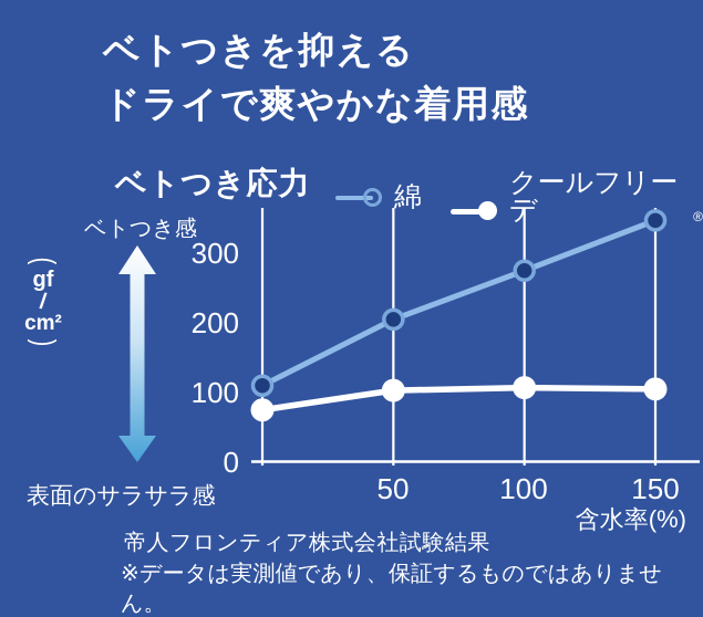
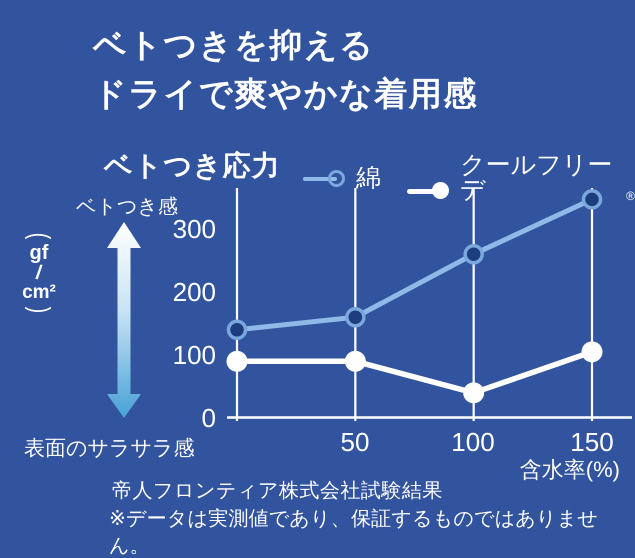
綿/0: 110 -> 140
クールフリーデ®/0: 80 -> 90
綿/50: 200 -> 160
クールフリーデ®/50: 100 -> 90
綿/100: 280 -> 260
クールフリーデ®/100: 110 -> 40
